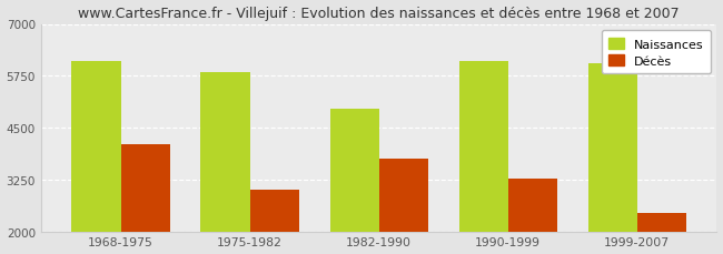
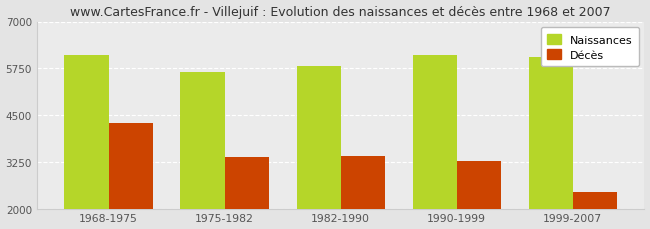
Décès/1968-1975: 4100 -> 4300
Naissances/1975-1982: 5850 -> 5650
Décès/1975-1982: 3000 -> 3380
Naissances/1982-1990: 4950 -> 5800
Décès/1982-1990: 3750 -> 3400
